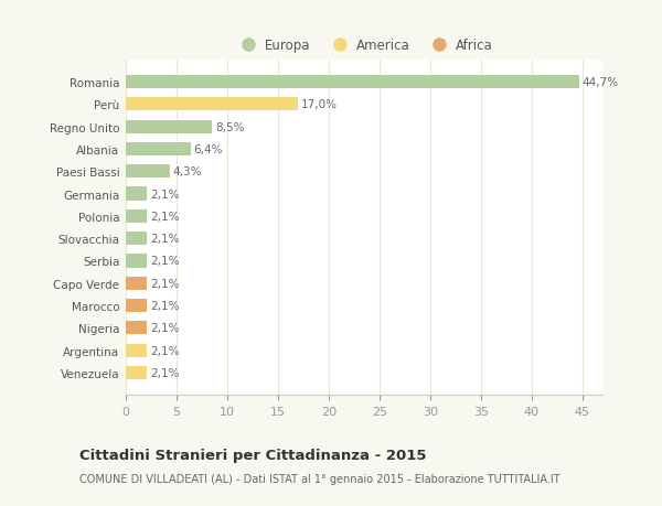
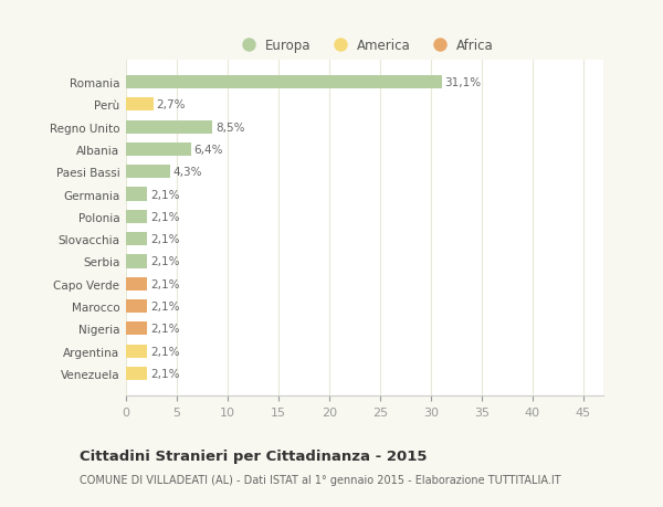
Romania: 44,7% -> 31,1%
Perù: 17,0% -> 2,7%
